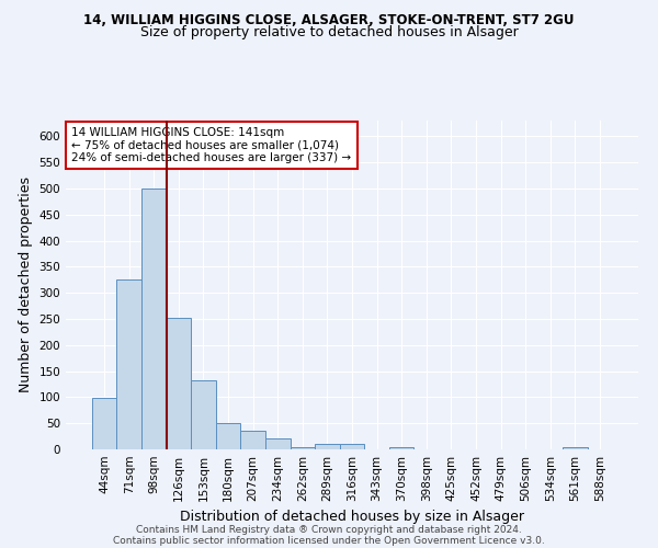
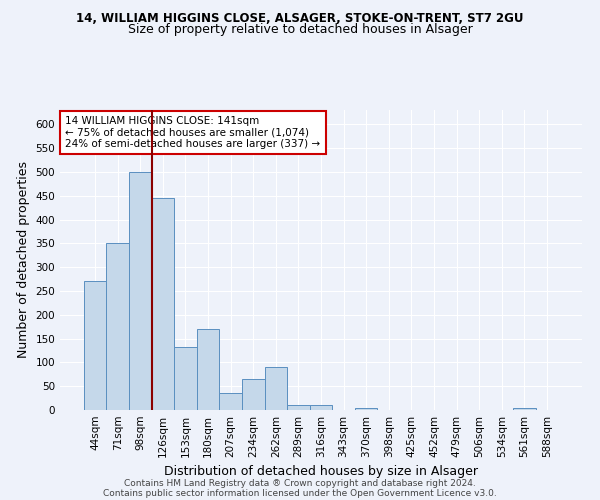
44sqm: 98 -> 270
71sqm: 325 -> 350
126sqm: 252 -> 445
180sqm: 51 -> 170
234sqm: 21 -> 65
262sqm: 5 -> 90
